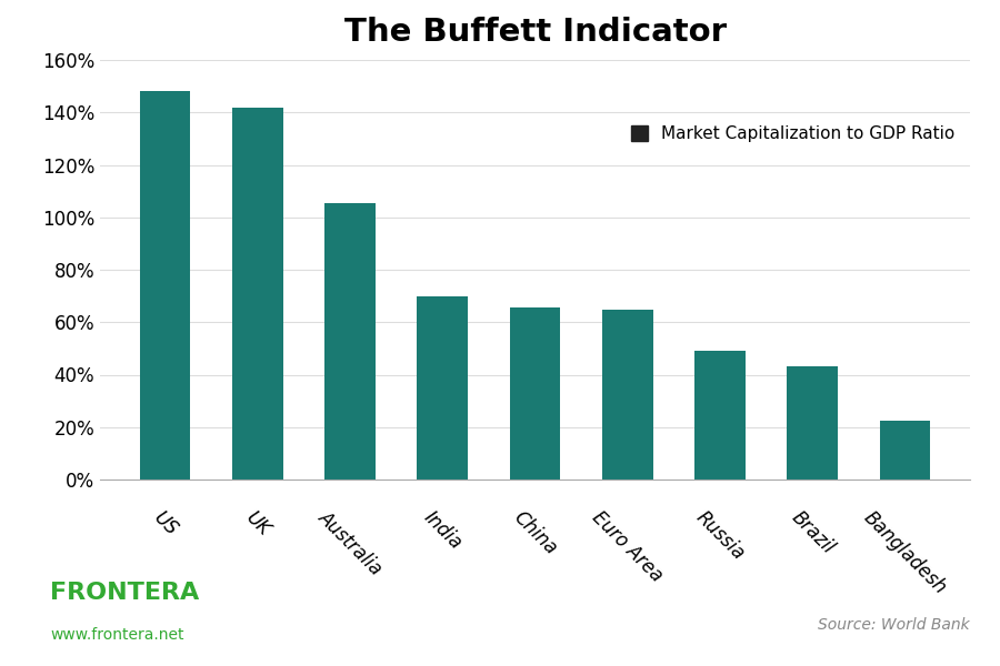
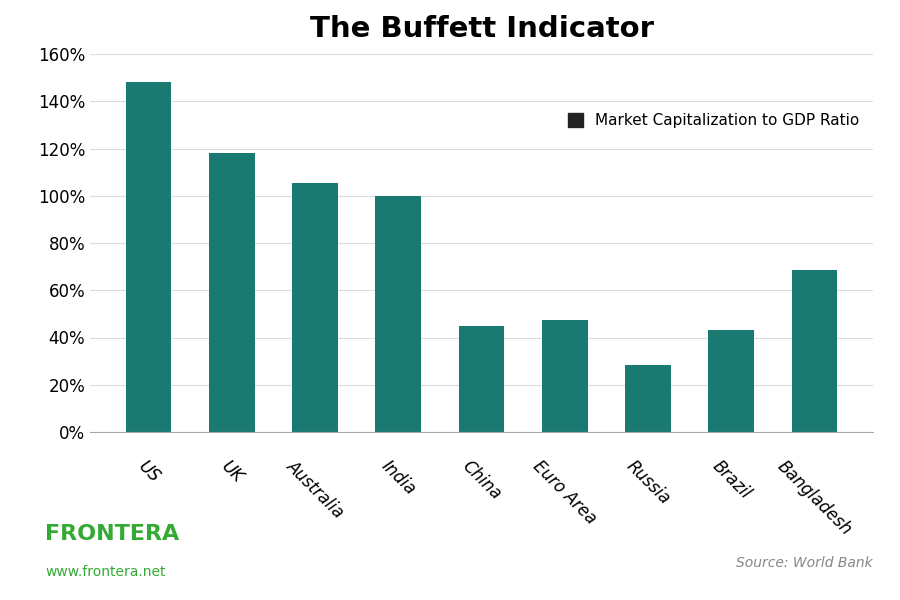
UK: 142.0% -> 118.0%
India: 70.0% -> 100.0%
China: 65.5% -> 45.0%
Euro Area: 64.8% -> 47.5%
Russia: 49.0% -> 28.5%
Bangladesh: 22.5% -> 68.5%
